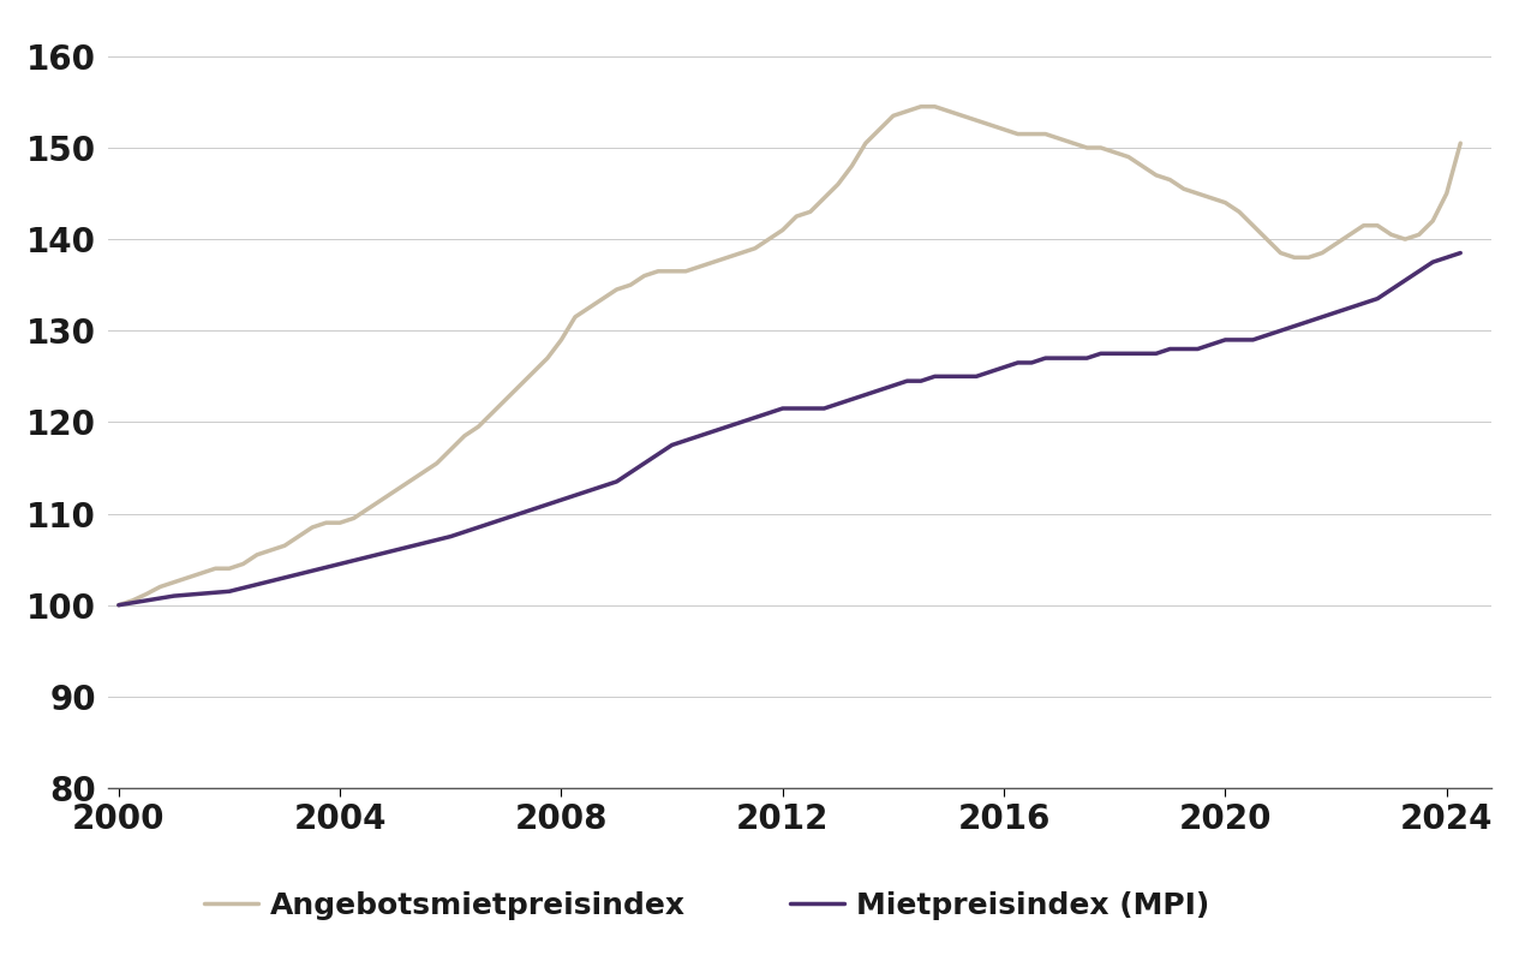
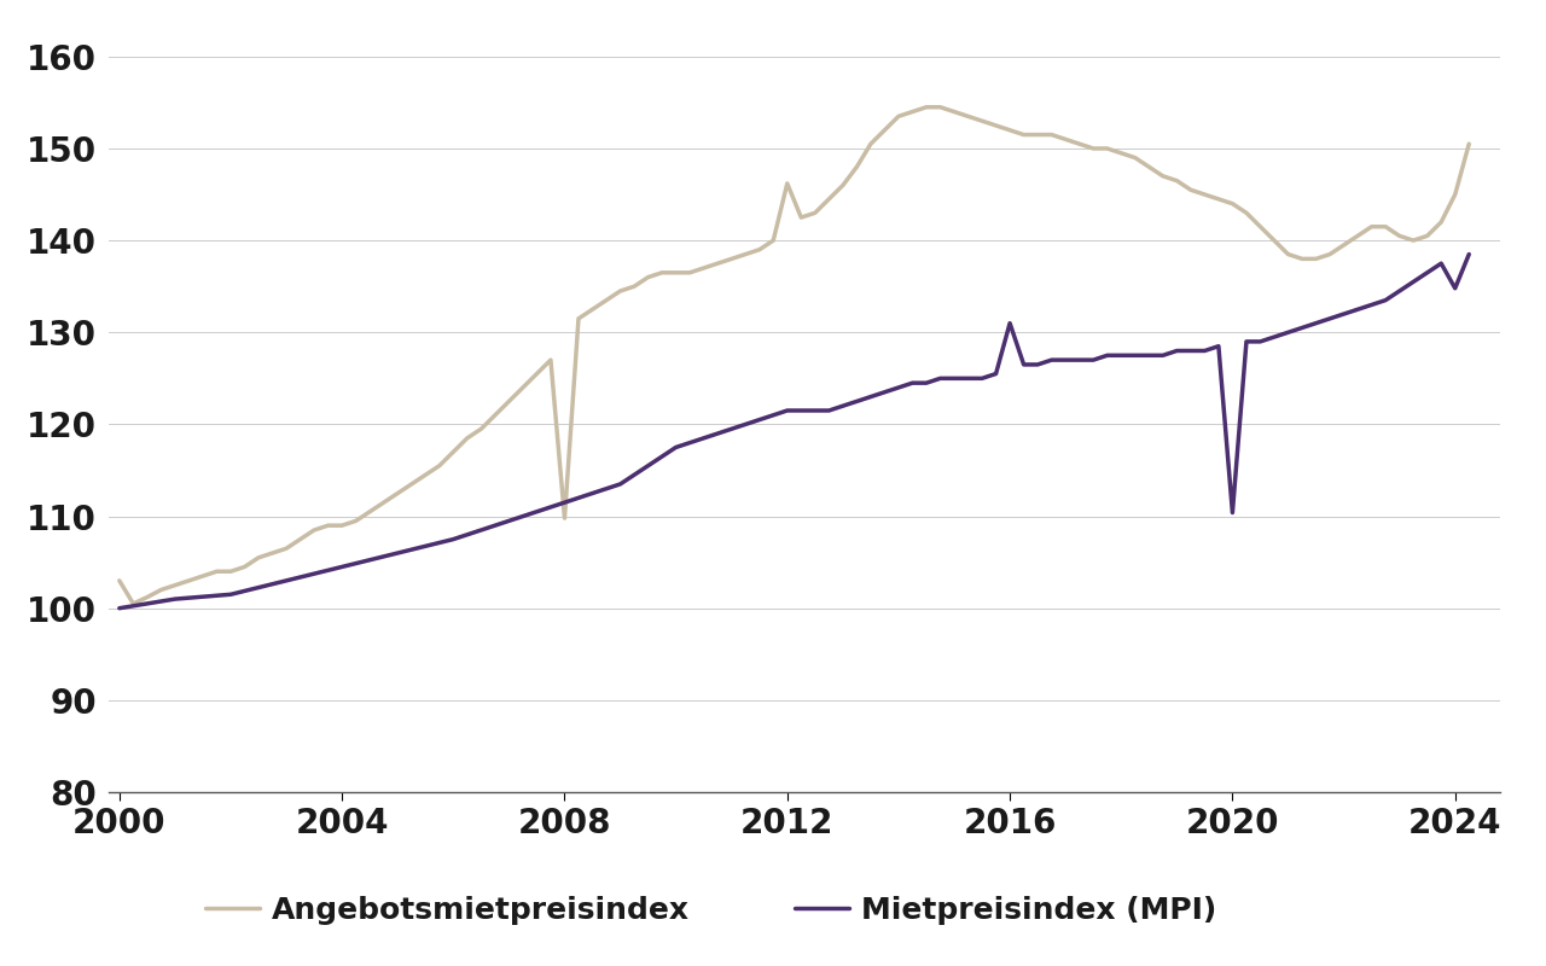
Angebotsmietpreisindex/2000: 100.0 -> 103.0
Angebotsmietpreisindex/2008: 129.0 -> 109.8
Angebotsmietpreisindex/2012: 141.0 -> 146.2
Mietpreisindex (MPI)/2016: 126.0 -> 131.0
Mietpreisindex (MPI)/2020: 129.0 -> 110.4
Mietpreisindex (MPI)/2024: 138.0 -> 134.8
